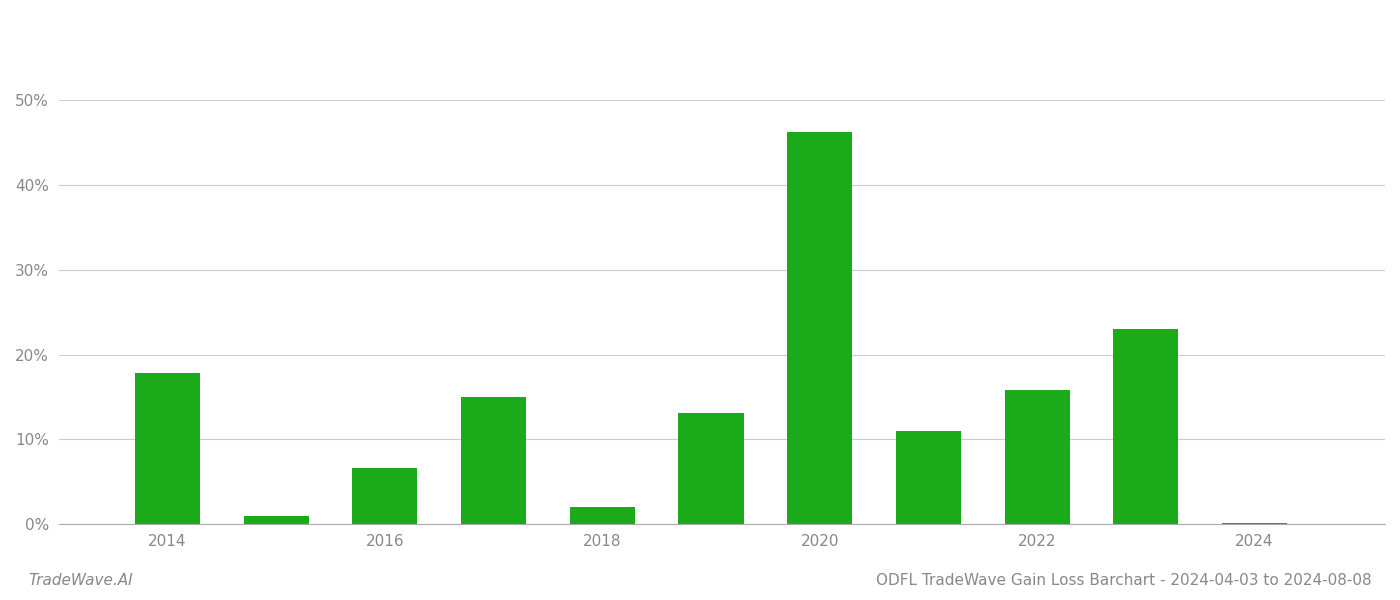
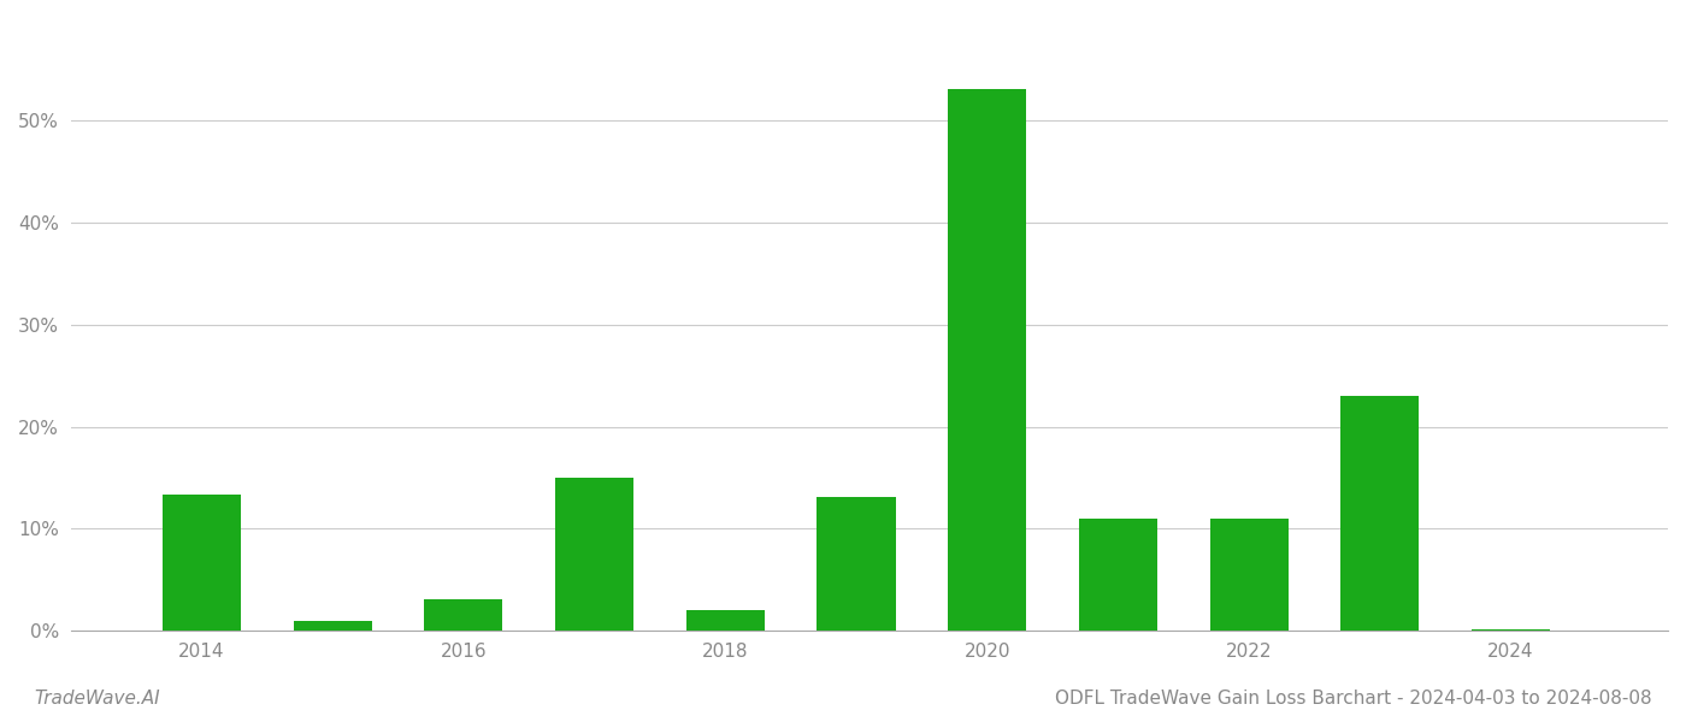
2014: 17.8% -> 13.3%
2016: 6.6% -> 3.1%
2020: 46.2% -> 53.0%
2022: 15.8% -> 11.0%
